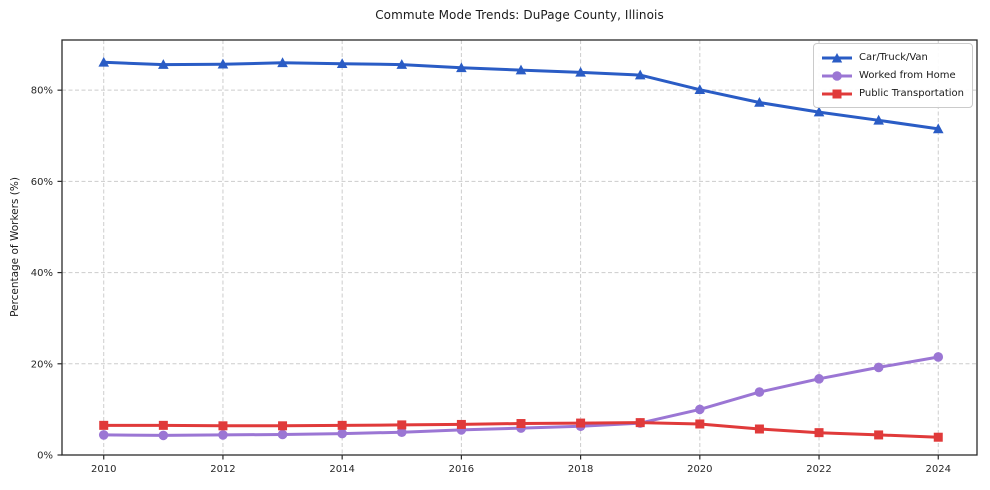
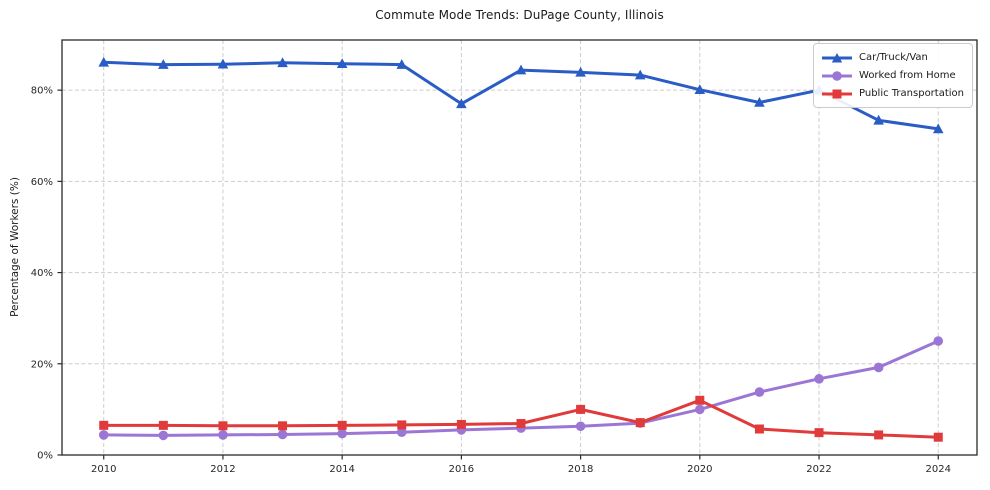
Car/Truck/Van/2016: 85% -> 77%
Public Transportation/2018: 7% -> 10%
Public Transportation/2020: 7% -> 12%
Car/Truck/Van/2022: 75% -> 80%
Worked from Home/2024: 22% -> 25%
